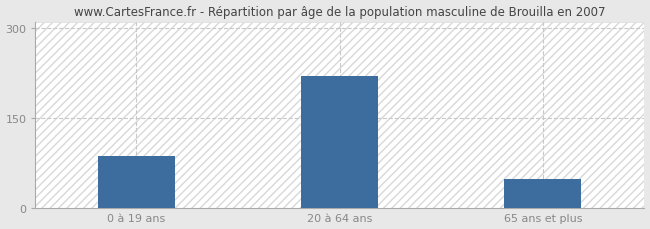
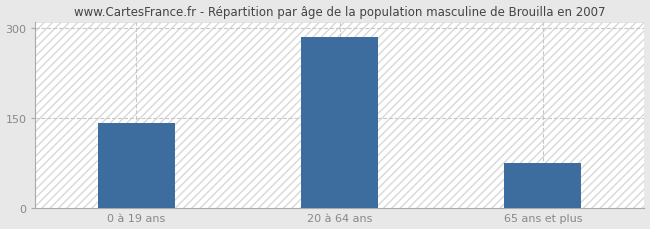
0 à 19 ans: 86 -> 142
20 à 64 ans: 220 -> 285
65 ans et plus: 48 -> 75
